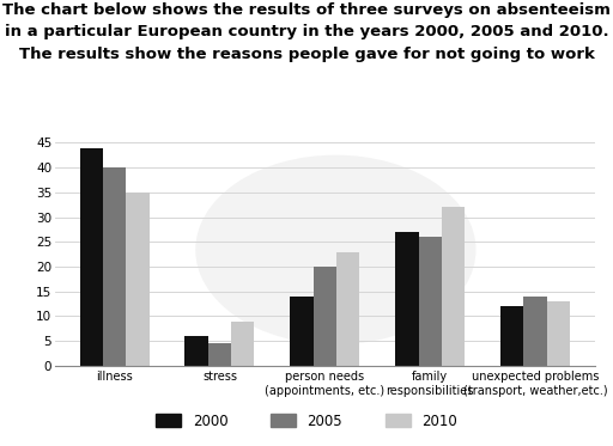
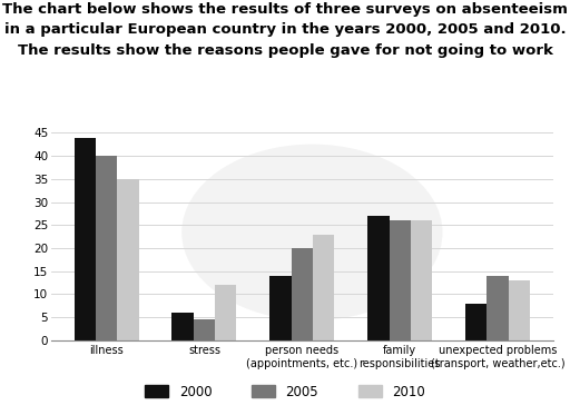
2010/stress: 9 -> 12
2010/family responsibilities: 32 -> 26
2000/unexpected problems (transport, weather,etc.): 12 -> 8
